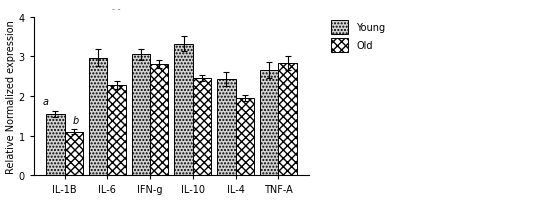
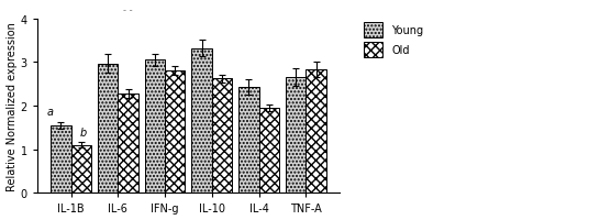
Old/IL-10: 2.45 -> 2.62
